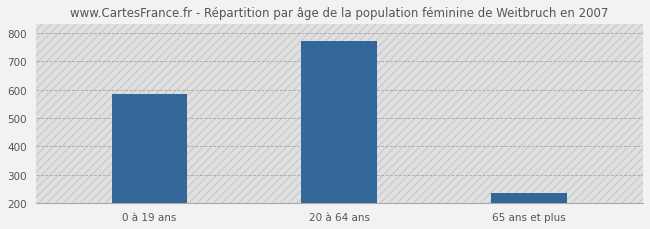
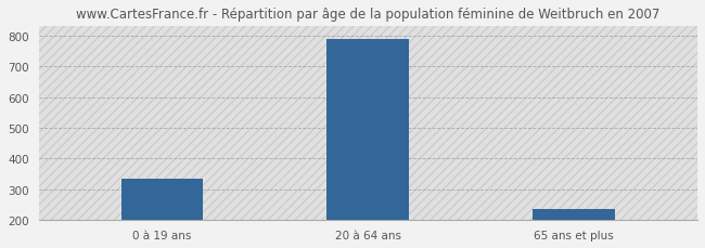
0 à 19 ans: 585 -> 335
20 à 64 ans: 770 -> 790
